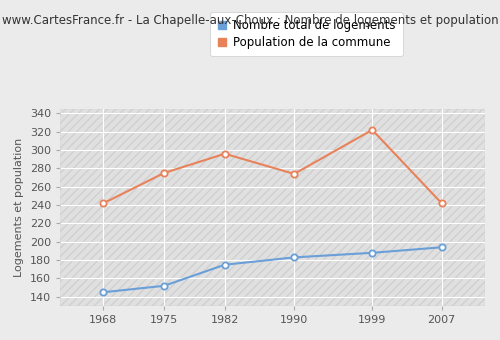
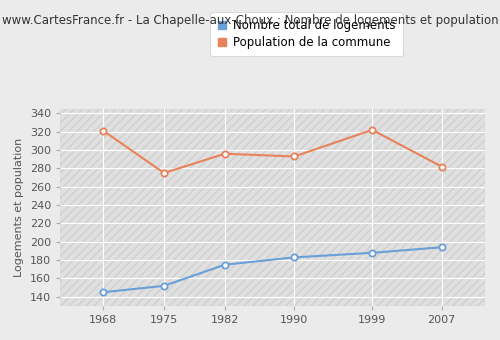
Population de la commune/1968: 242 -> 321
Population de la commune/1990: 274 -> 293
Population de la commune/2007: 242 -> 282
